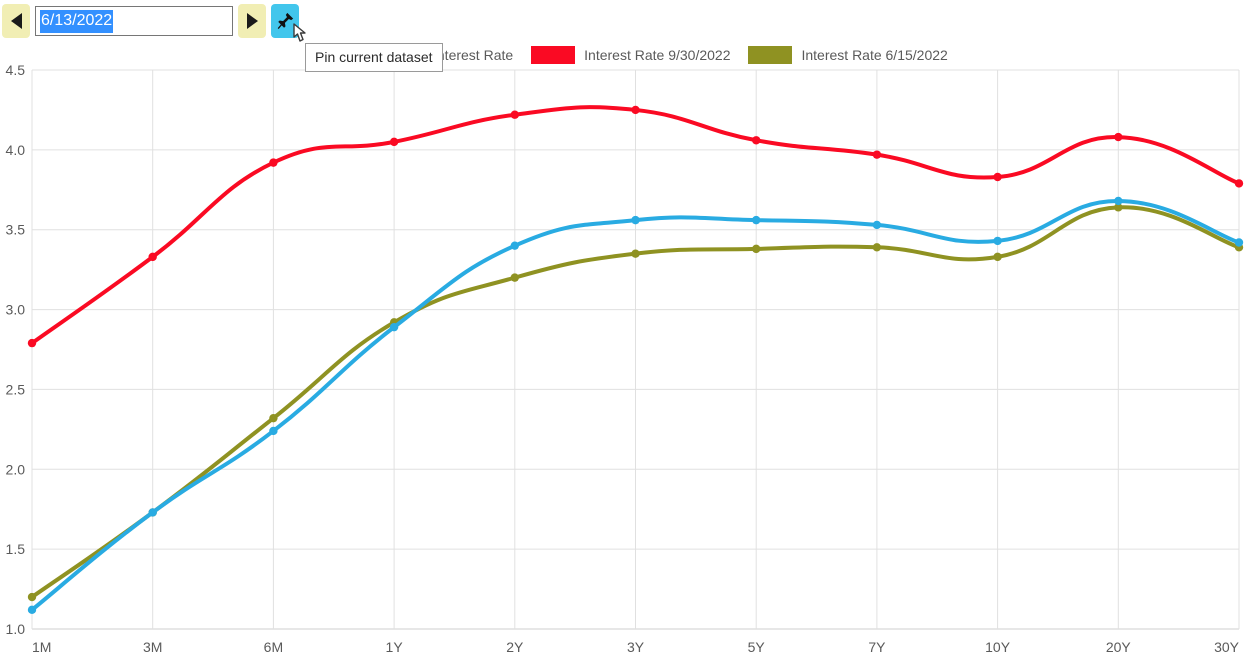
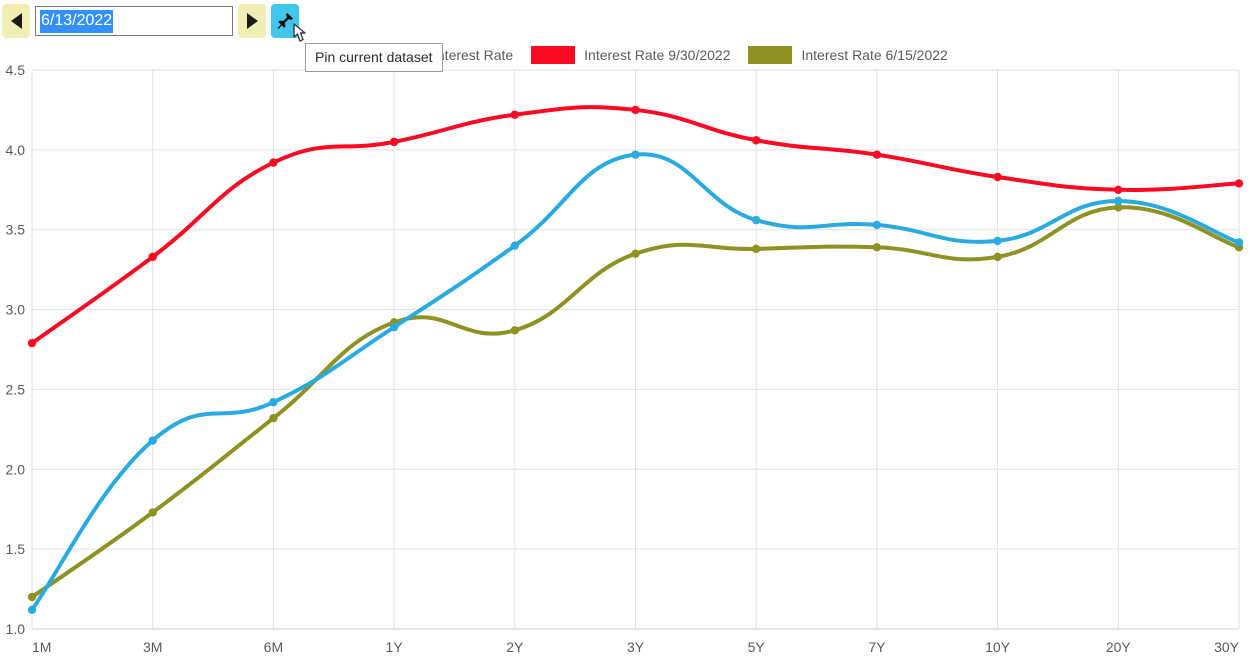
Interest Rate/3M: 1.73 -> 2.18
Interest Rate/6M: 2.24 -> 2.42
Interest Rate 6/15/2022/2Y: 3.20 -> 2.87
Interest Rate/3Y: 3.56 -> 3.97
Interest Rate 9/30/2022/20Y: 4.08 -> 3.75
